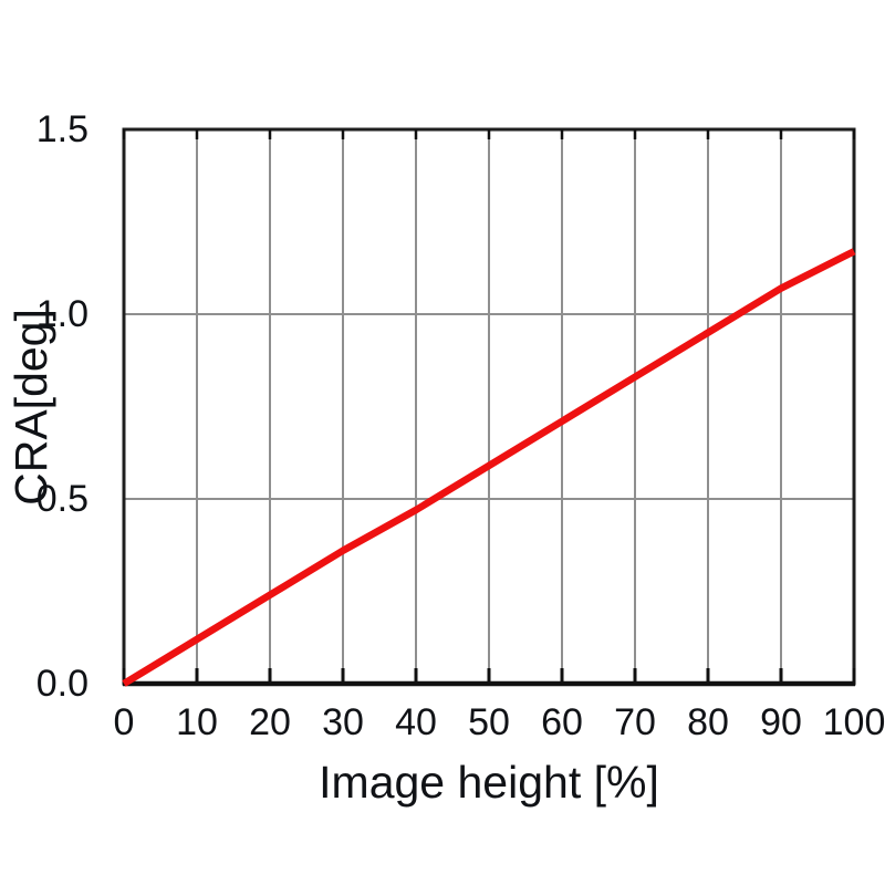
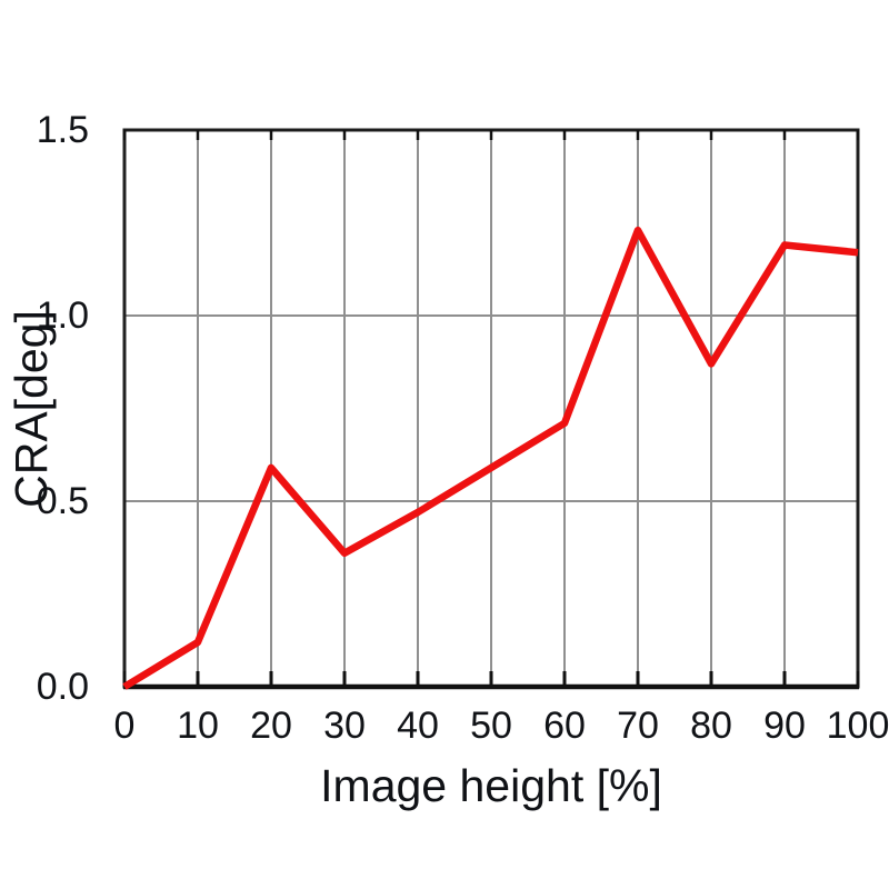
20: 0.24 -> 0.59
70: 0.83 -> 1.23
80: 0.95 -> 0.87
90: 1.07 -> 1.19
